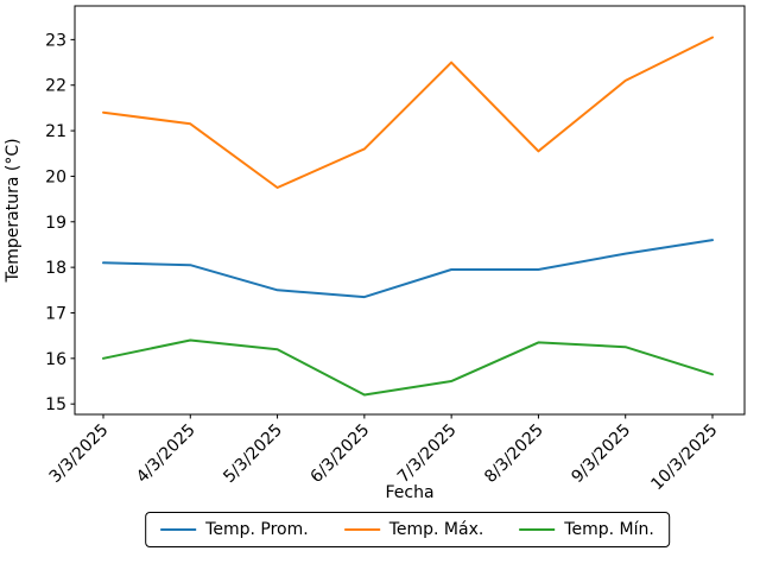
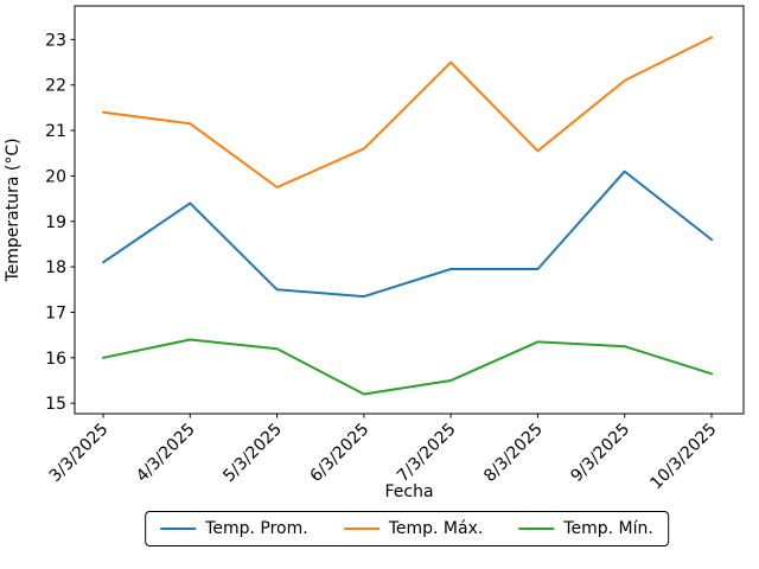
Temp. Prom./4/3/2025: 18.1 -> 19.4
Temp. Prom./9/3/2025: 18.3 -> 20.1
